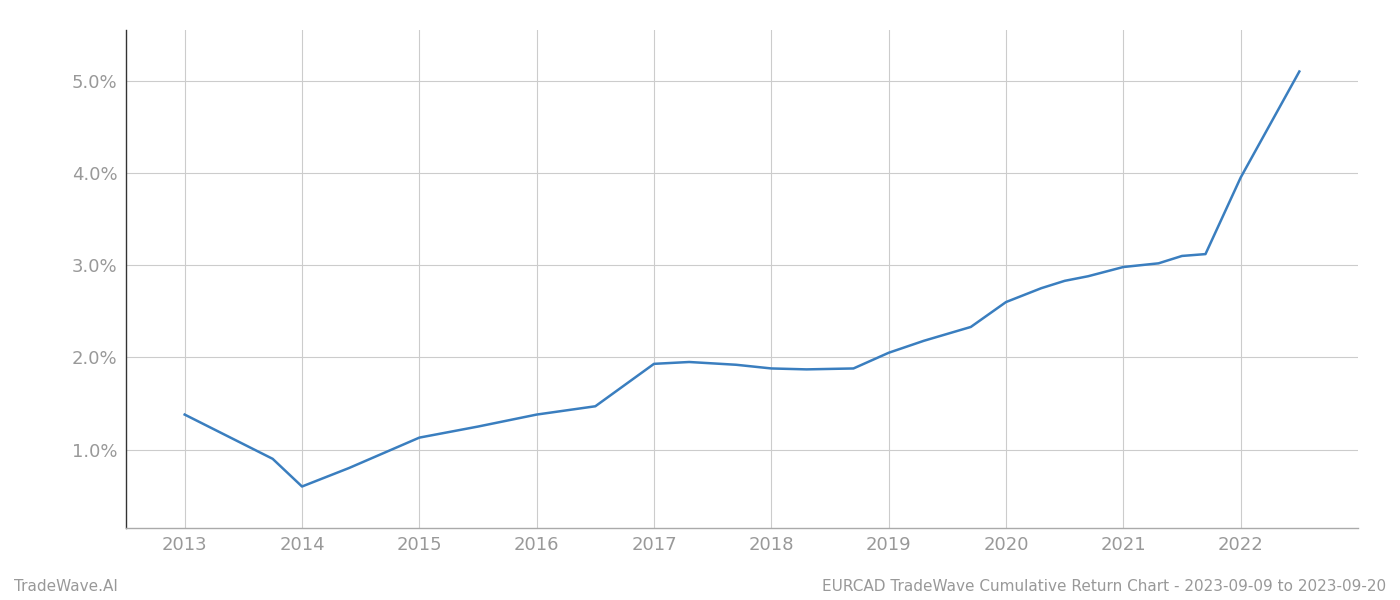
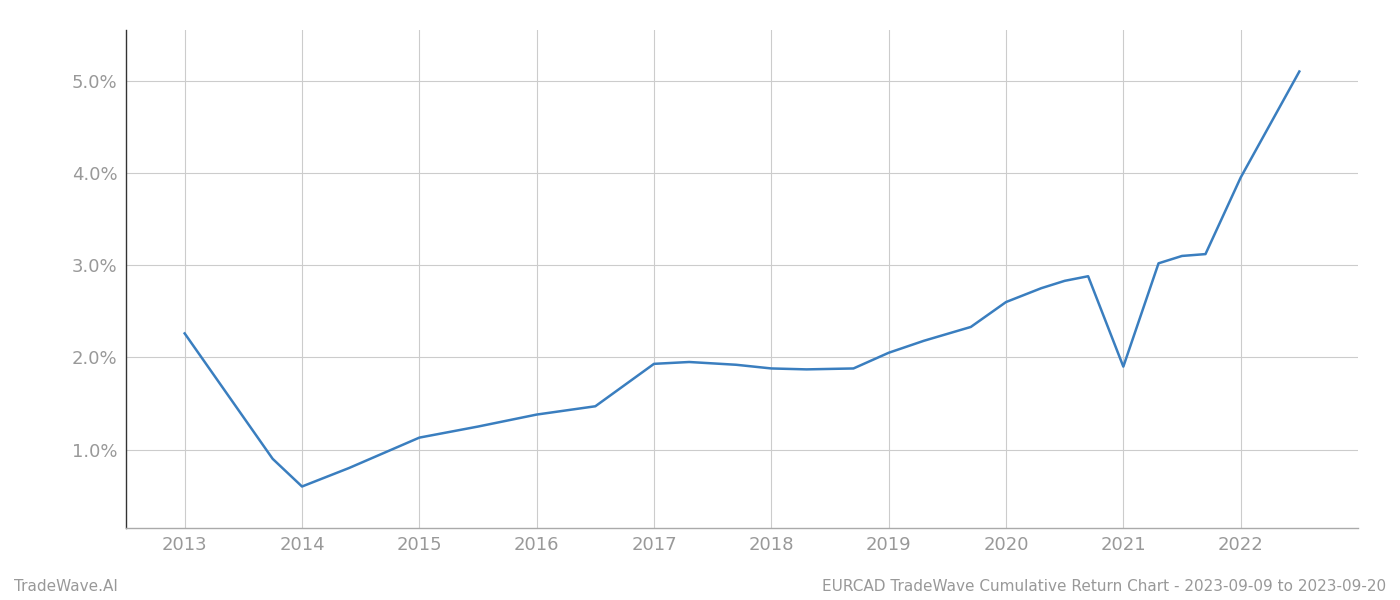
2013: 1.38% -> 2.26%
2021: 2.98% -> 1.90%
